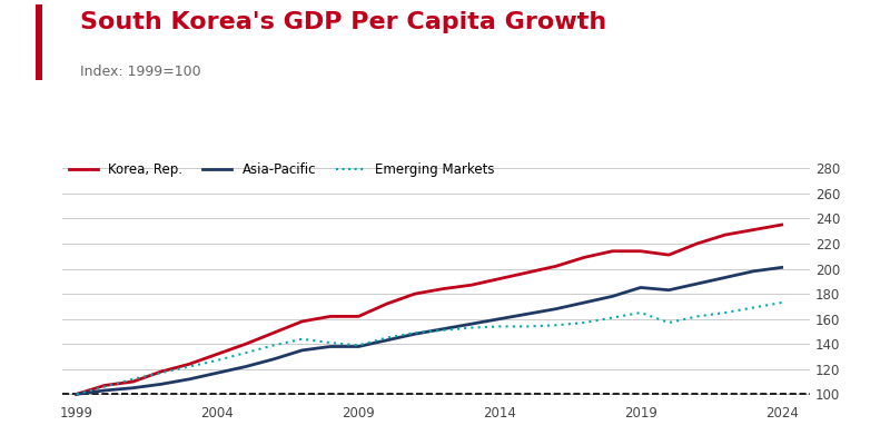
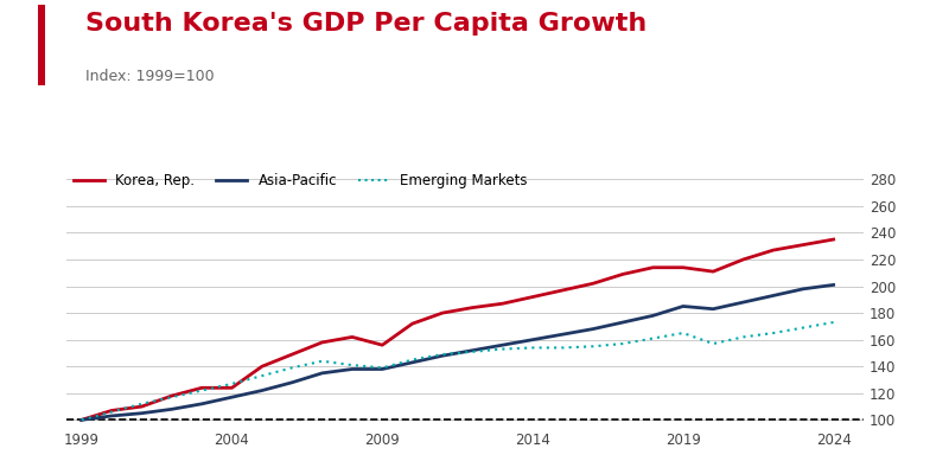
Korea, Rep./2004: 132 -> 124
Korea, Rep./2009: 162 -> 156
